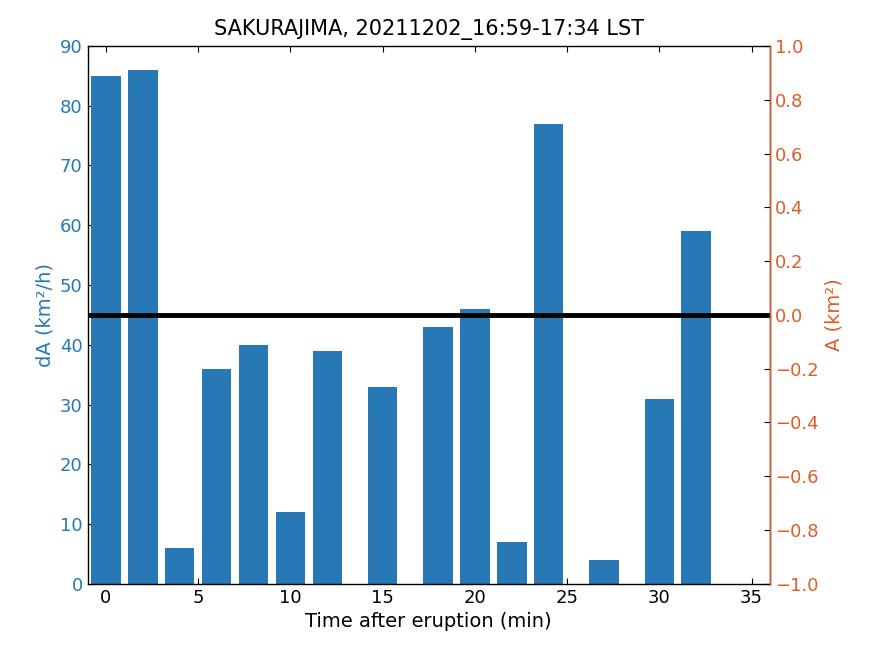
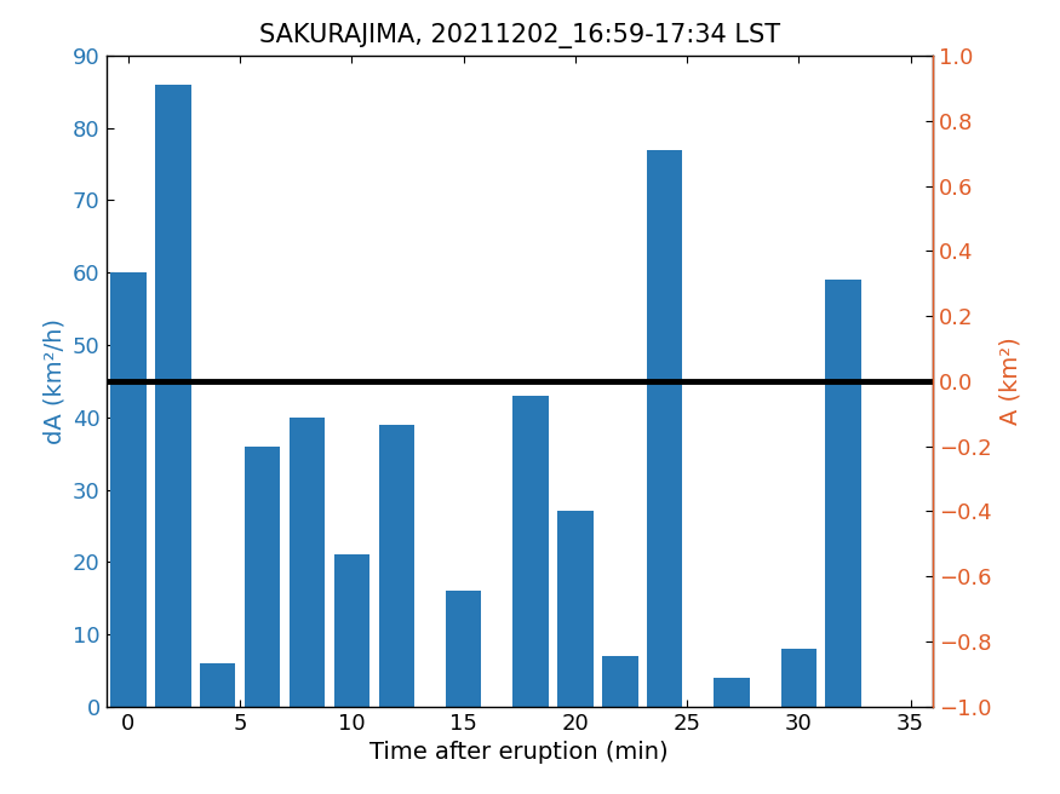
0: 85 -> 60
10: 12 -> 21
15: 33 -> 16
20: 46 -> 27
30: 31 -> 8
